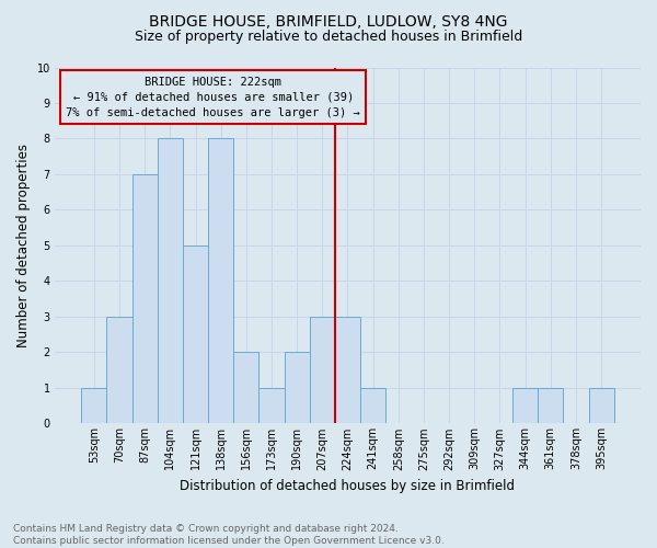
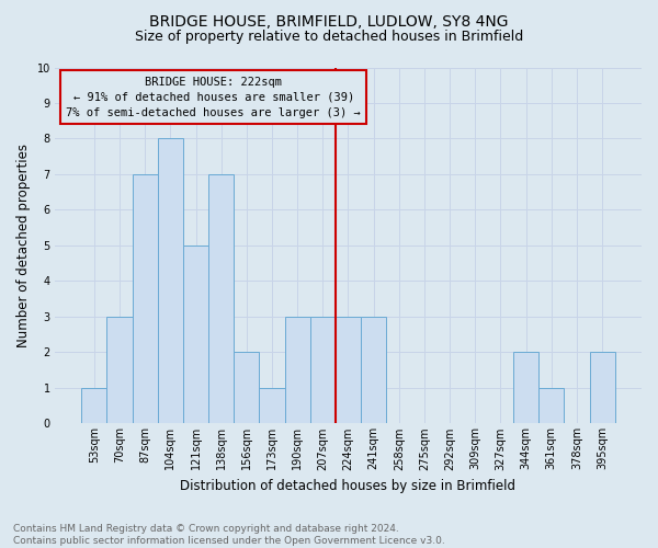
138sqm: 8 -> 7
190sqm: 2 -> 3
241sqm: 1 -> 3
344sqm: 1 -> 2
395sqm: 1 -> 2
